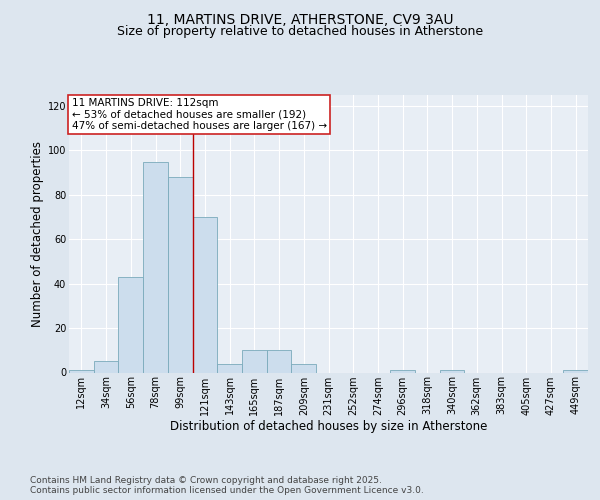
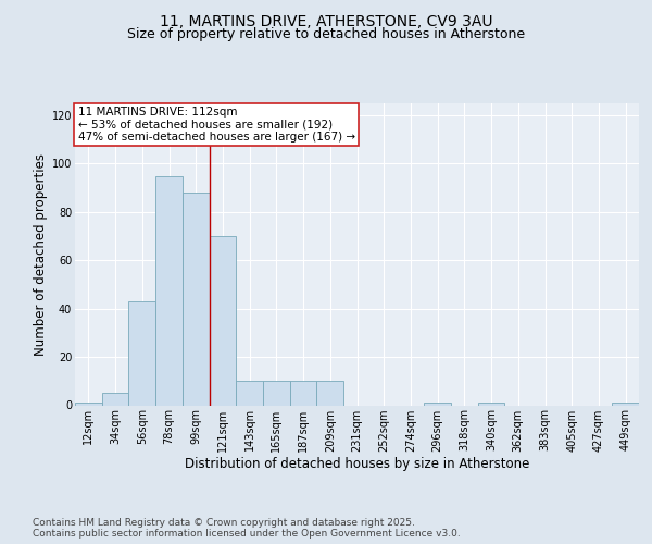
143sqm: 4 -> 10
209sqm: 4 -> 10
